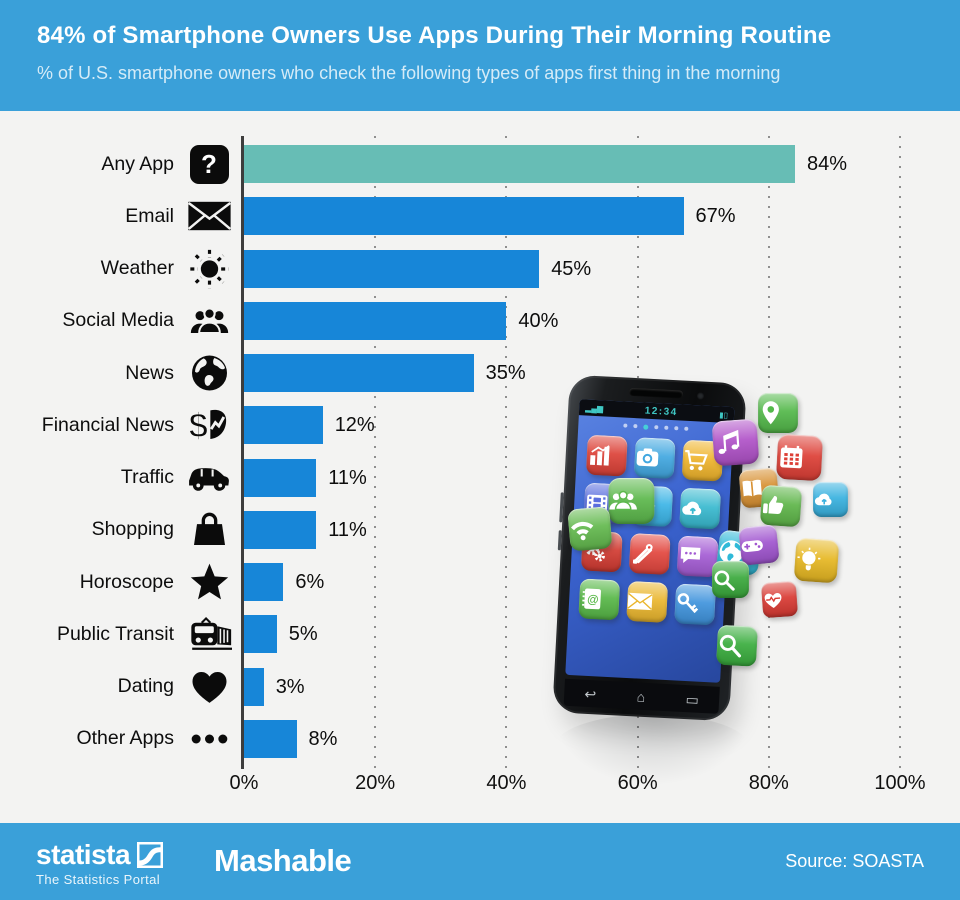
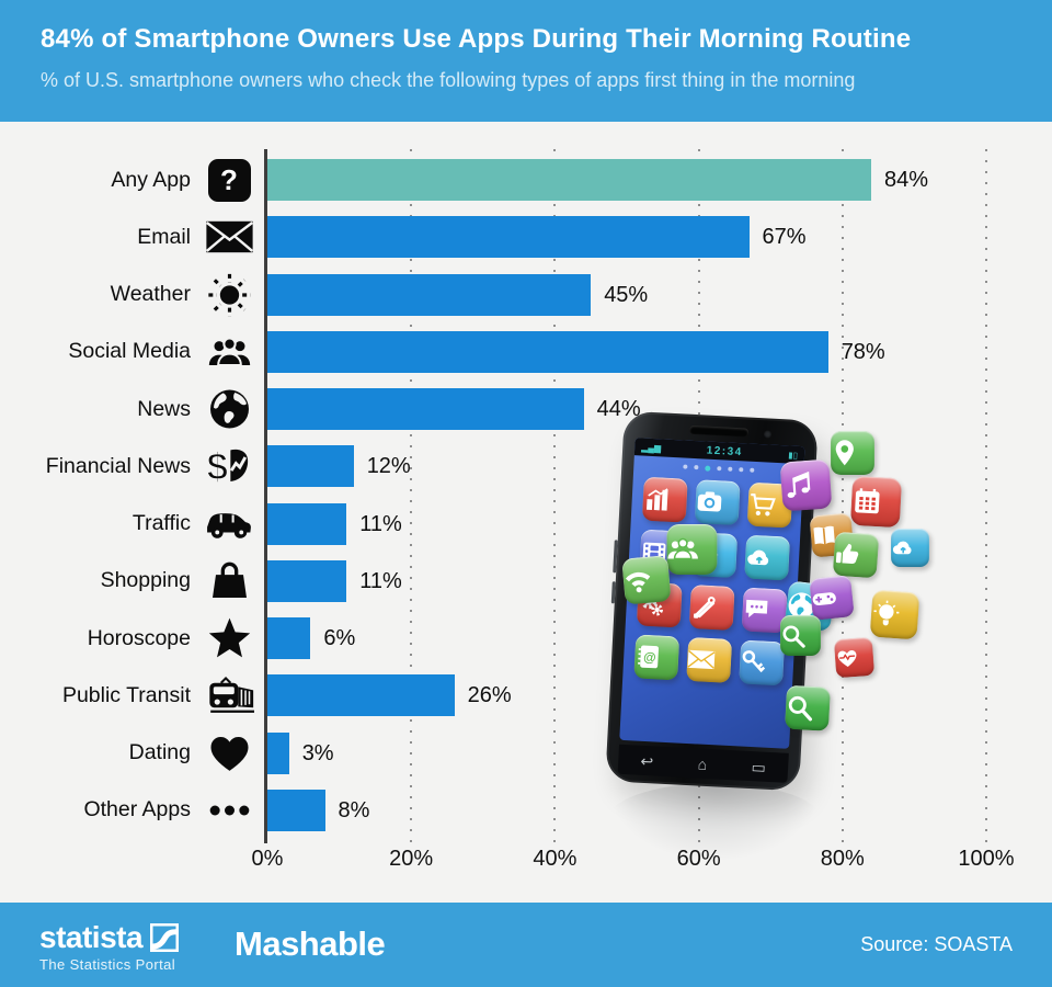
Social Media: 40% -> 78%
News: 35% -> 44%
Public Transit: 5% -> 26%
